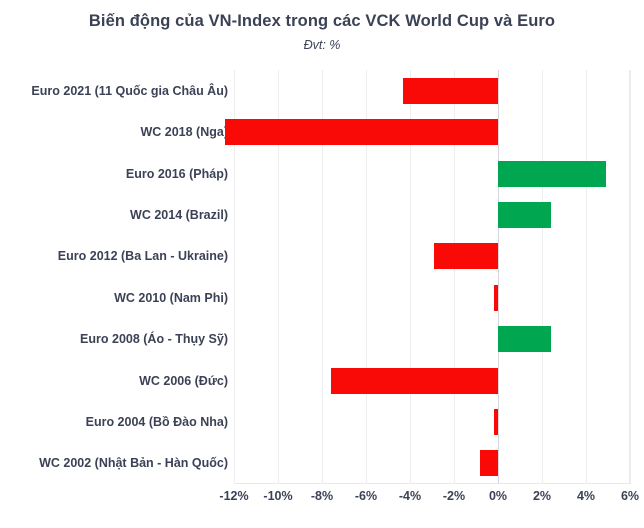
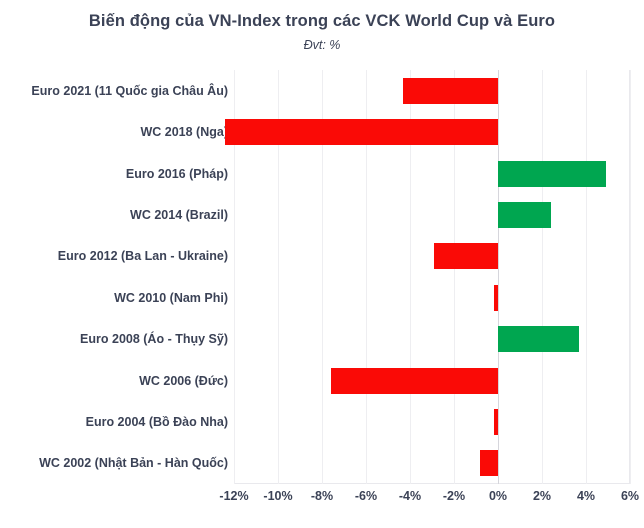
Euro 2008 (Áo - Thụy Sỹ): 2.4% -> 3.7%
